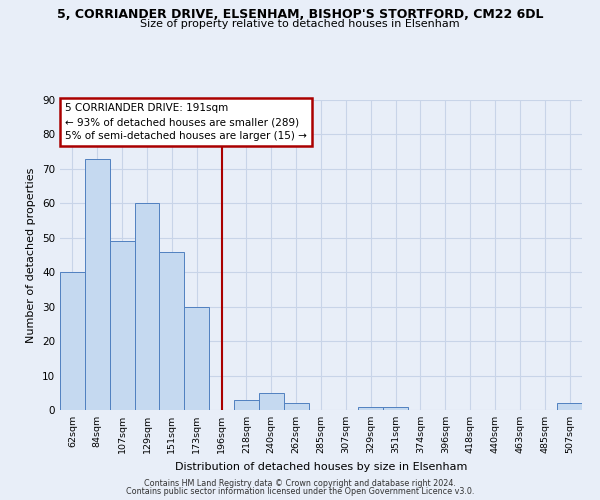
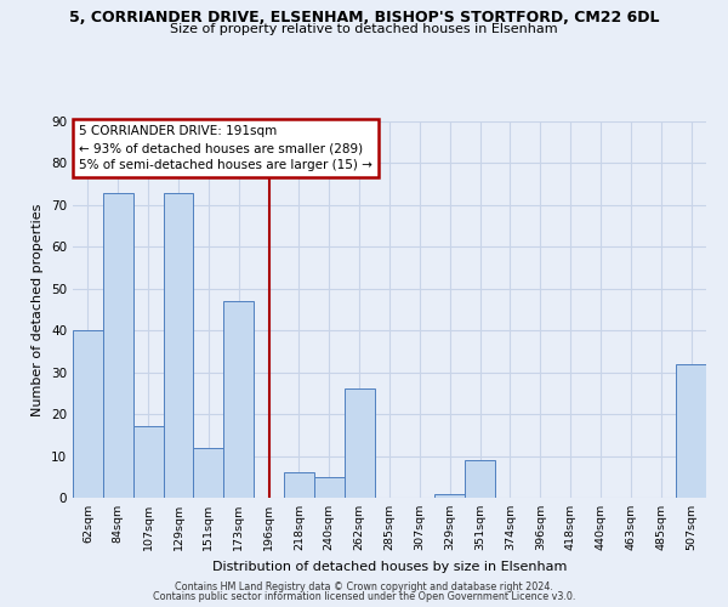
107sqm: 49 -> 17
129sqm: 60 -> 73
151sqm: 46 -> 12
173sqm: 30 -> 47
218sqm: 3 -> 6
262sqm: 2 -> 26
351sqm: 1 -> 9
507sqm: 2 -> 32
